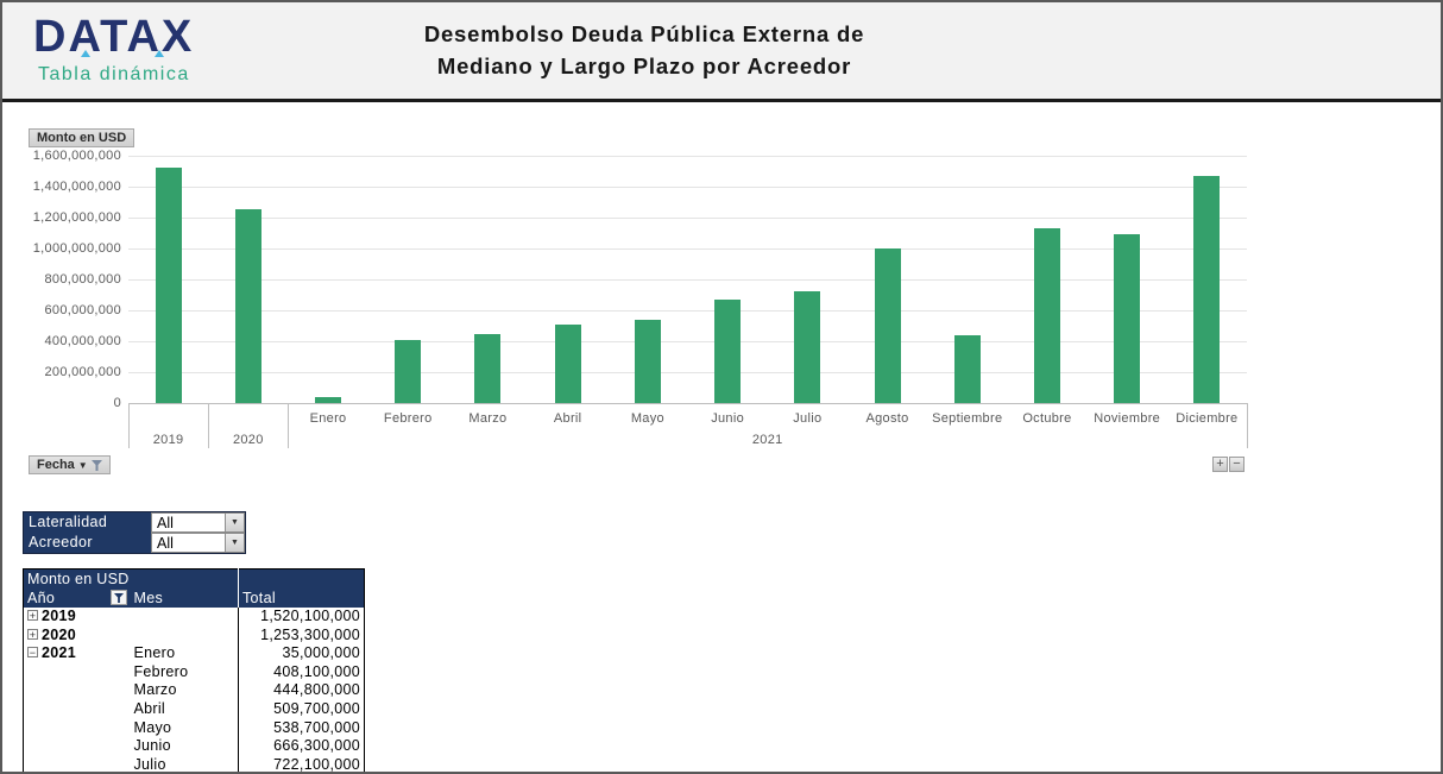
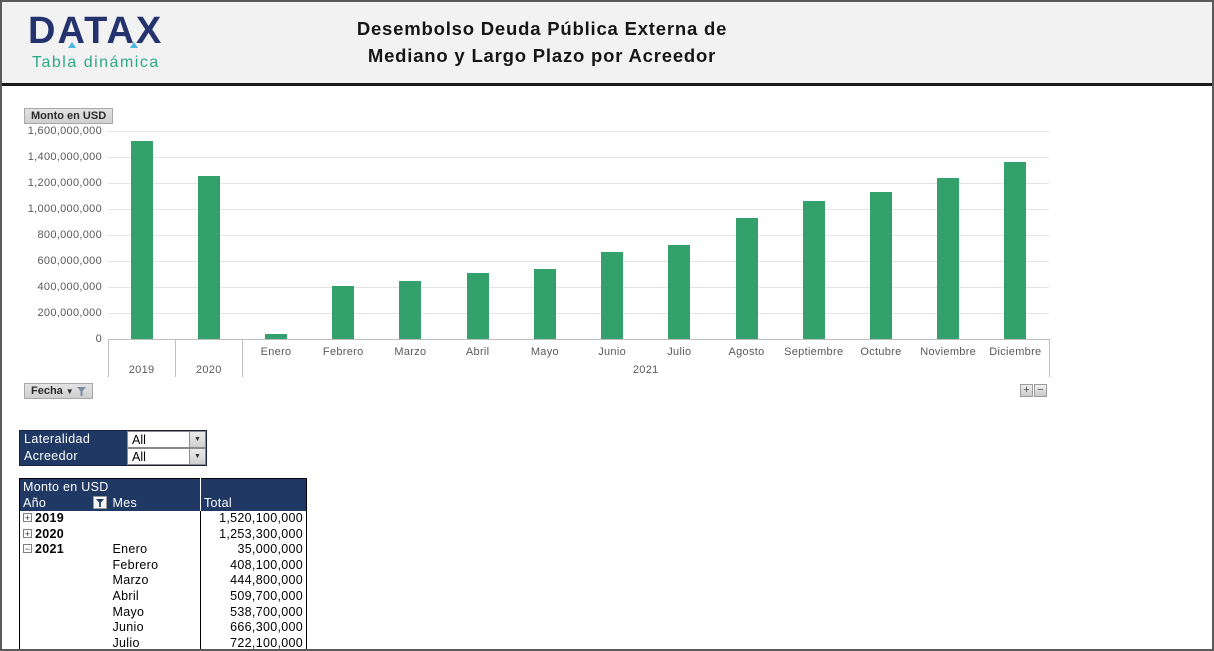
Agosto: 1000000000 -> 930000000
Septiembre: 440000000 -> 1060000000
Noviembre: 1090000000 -> 1240000000
Diciembre: 1470000000 -> 1360000000
